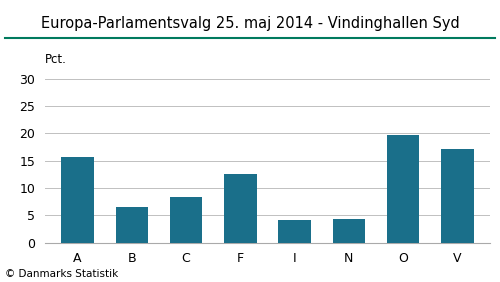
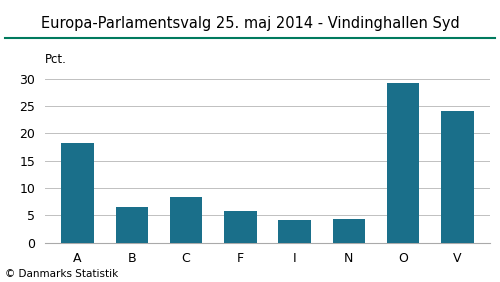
A: 15.6 -> 18.2
F: 12.6 -> 5.8
O: 19.6 -> 29.2
V: 17.2 -> 24.1
